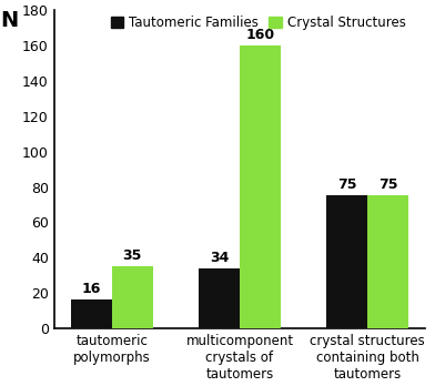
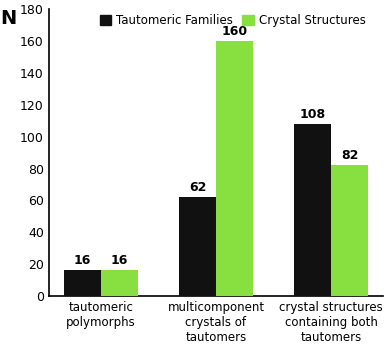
Crystal Structures/tautomeric polymorphs: 35 -> 16
Tautomeric Families/multicomponent crystals of tautomers: 34 -> 62
Tautomeric Families/crystal structures containing both tautomers: 75 -> 108
Crystal Structures/crystal structures containing both tautomers: 75 -> 82
